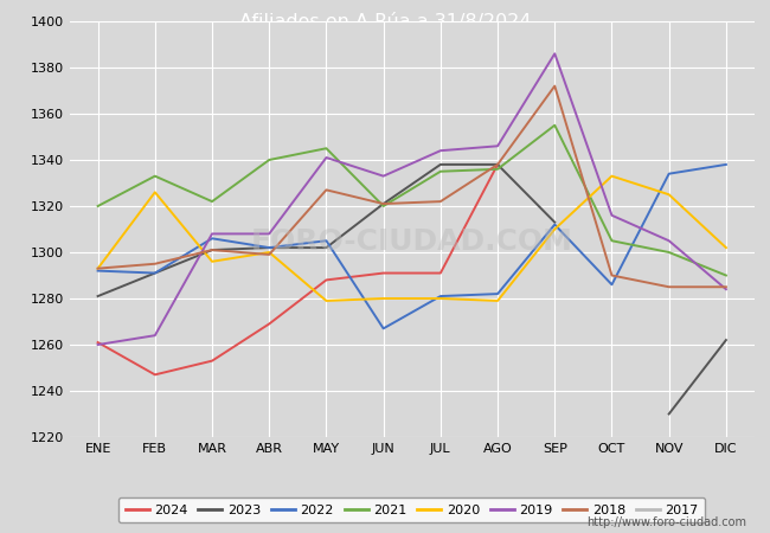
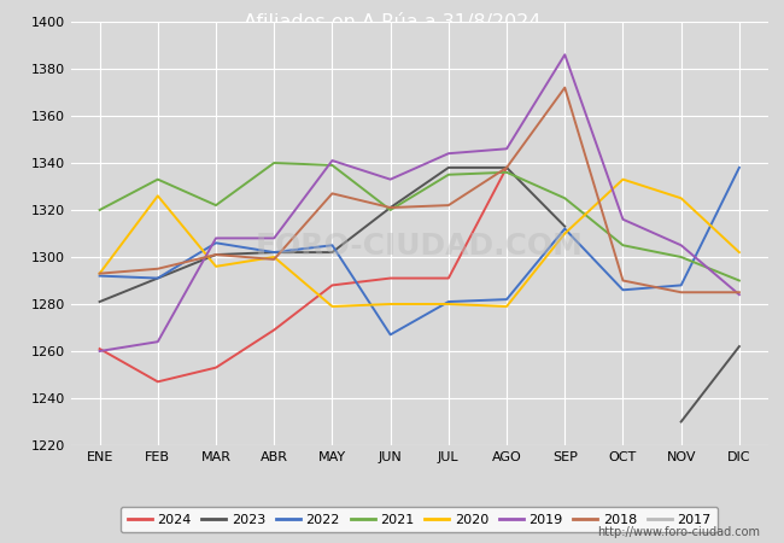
2021/MAY: 1345 -> 1339
2021/SEP: 1355 -> 1325
2022/NOV: 1334 -> 1288
